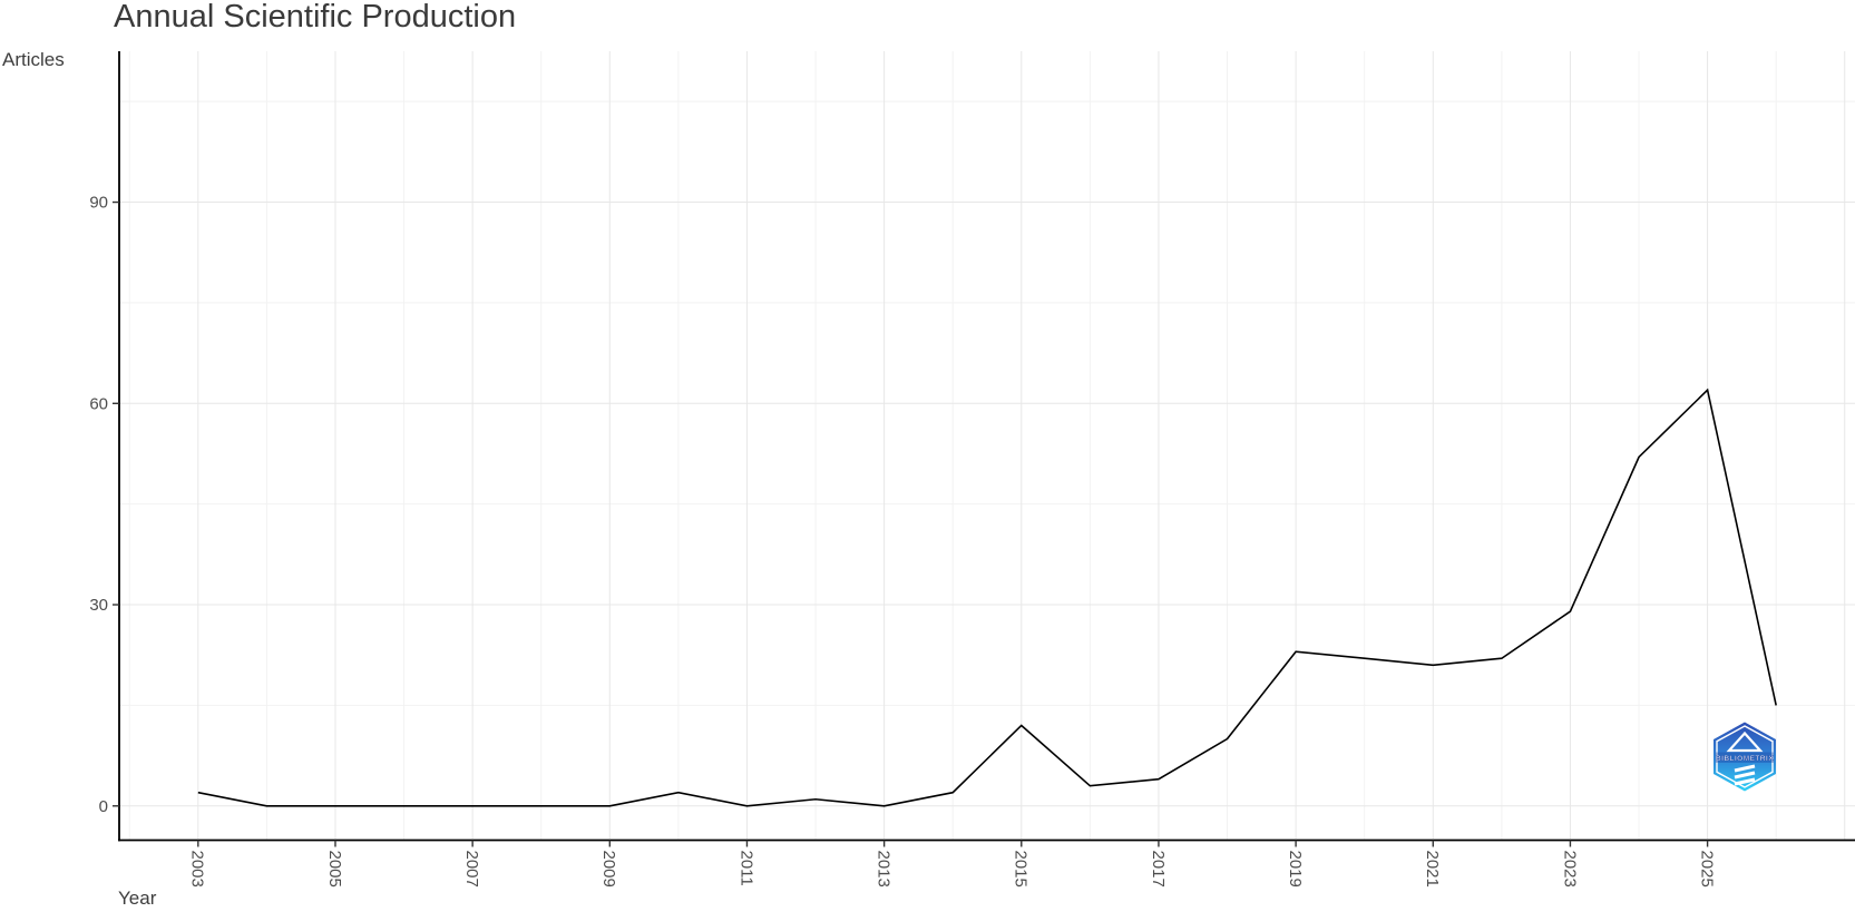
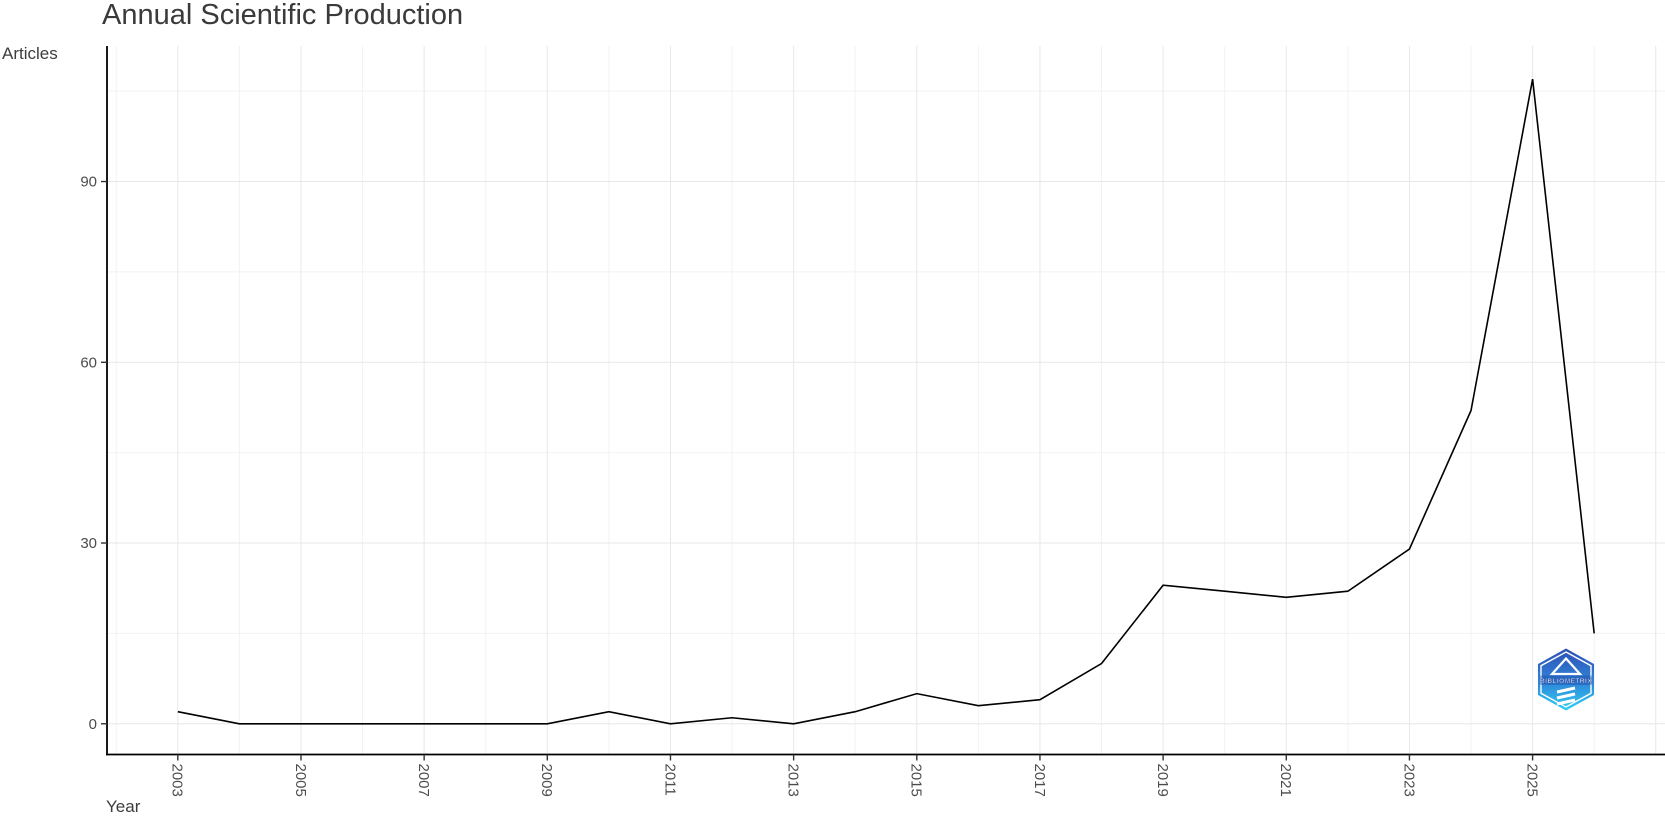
2015: 12 -> 5
2025: 62 -> 107
